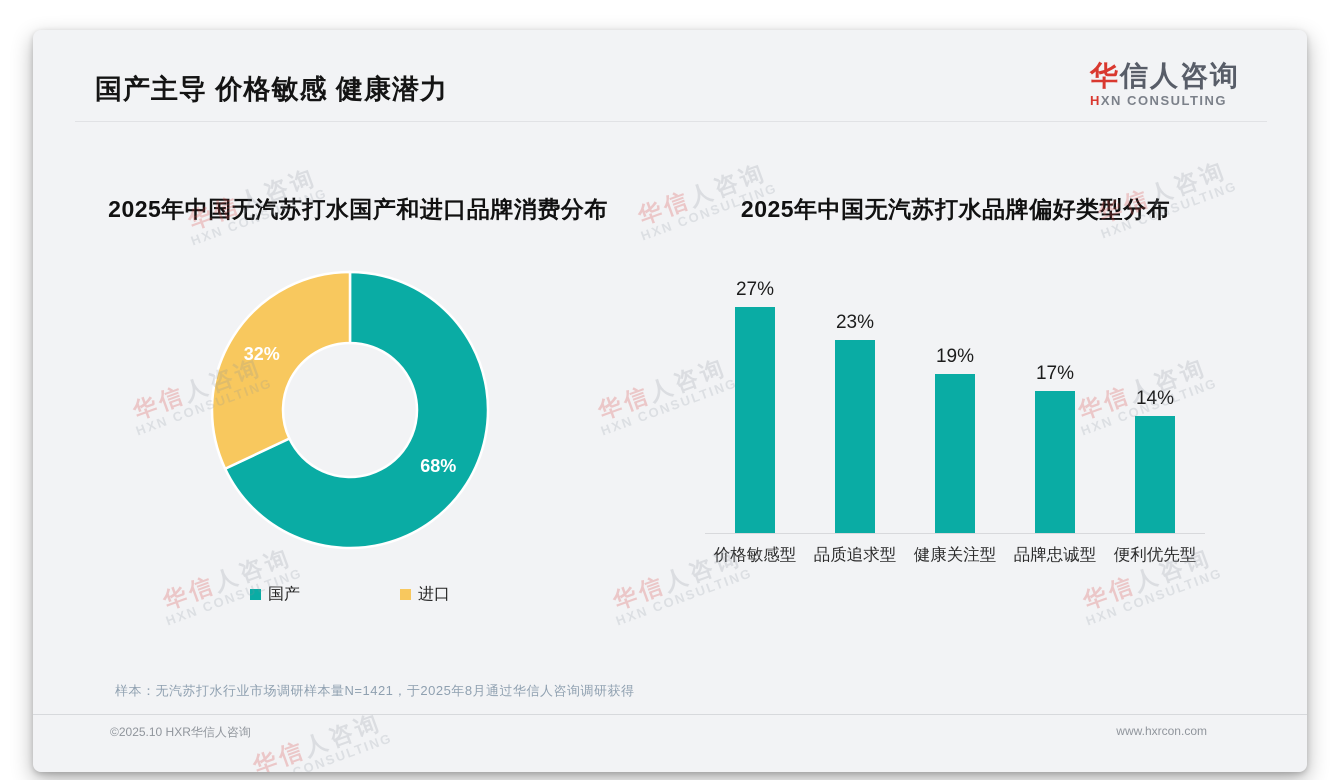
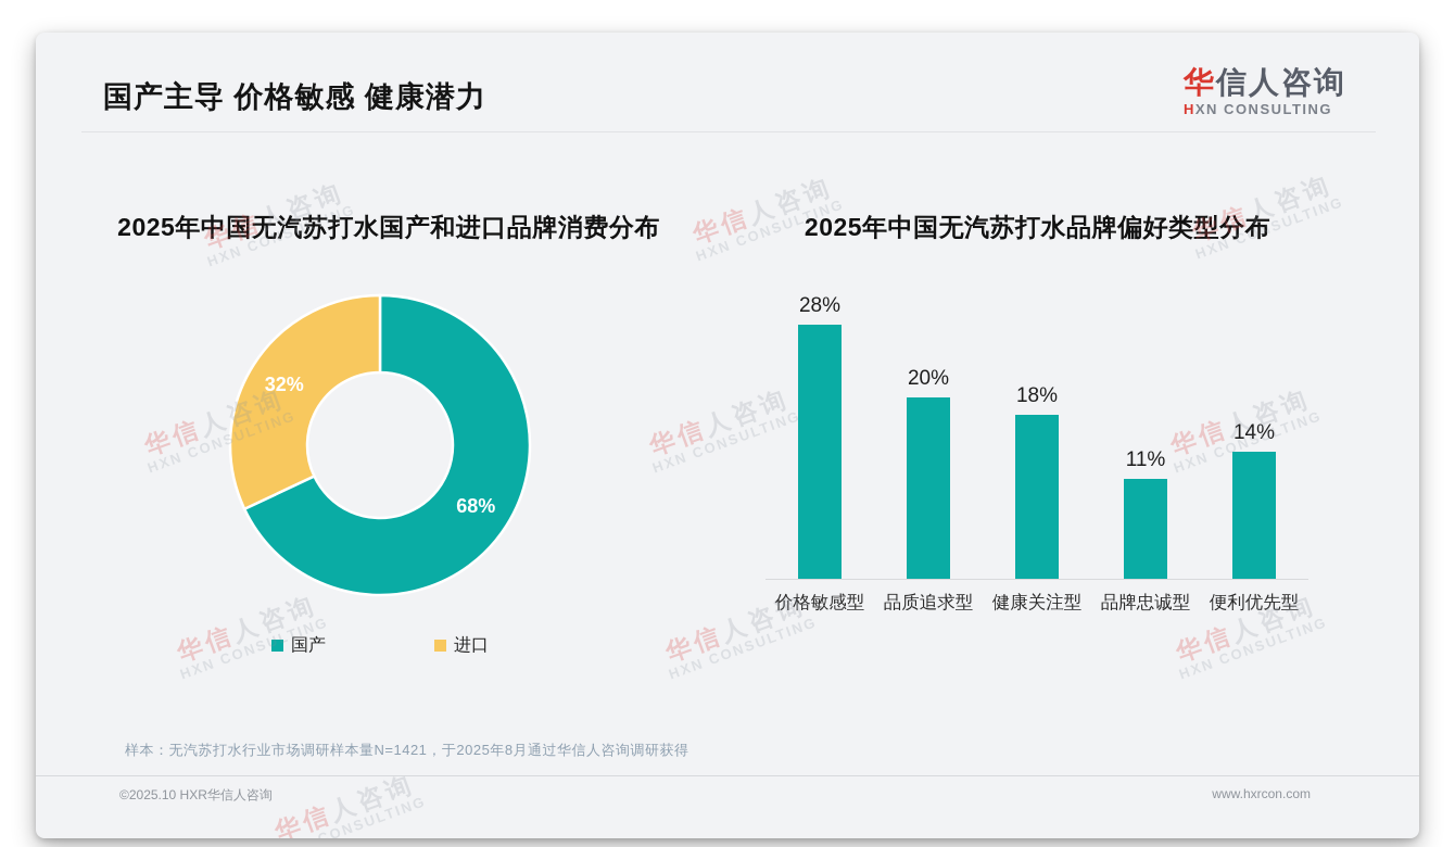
2025年中国无汽苏打水品牌偏好类型分布/价格敏感型: 27% -> 28%
2025年中国无汽苏打水品牌偏好类型分布/品质追求型: 23% -> 20%
2025年中国无汽苏打水品牌偏好类型分布/健康关注型: 19% -> 18%
2025年中国无汽苏打水品牌偏好类型分布/品牌忠诚型: 17% -> 11%
